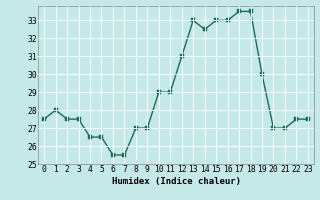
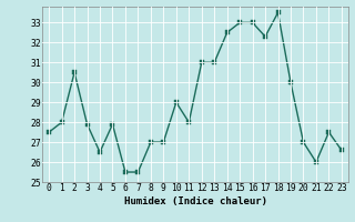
2: 27.5 -> 30.5
3: 27.5 -> 27.9
5: 26.5 -> 27.9
11: 29.0 -> 28.0
13: 33.0 -> 31.0
17: 33.5 -> 32.3
21: 27.0 -> 26.0
23: 27.5 -> 26.6
